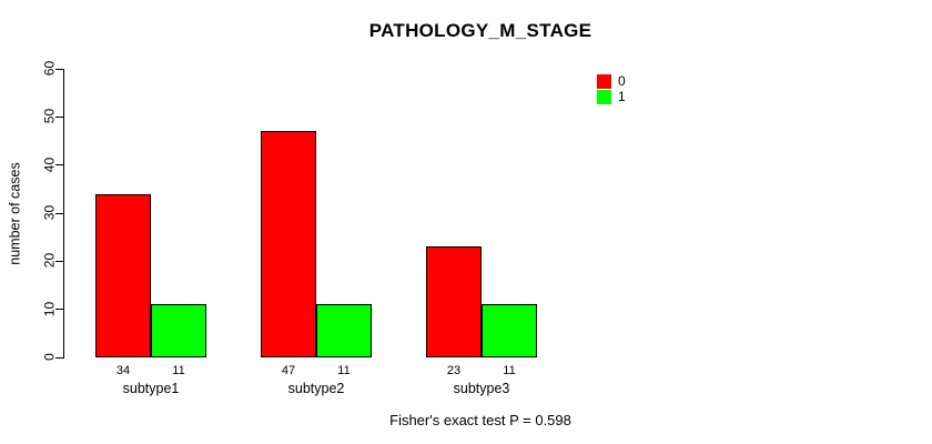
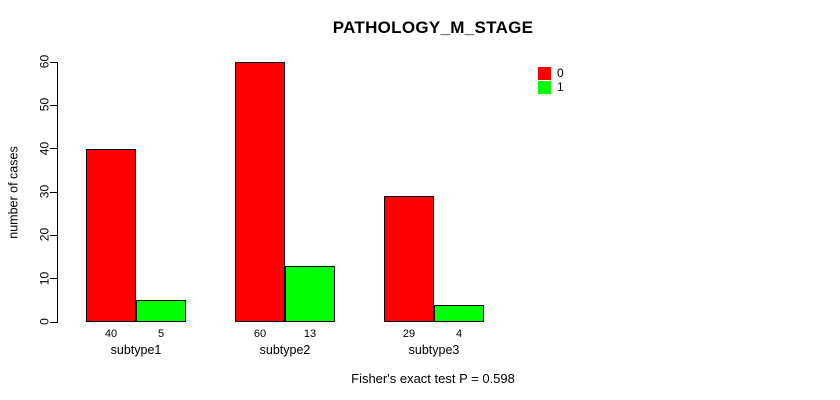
0/subtype1: 34 -> 40
1/subtype1: 11 -> 5
0/subtype2: 47 -> 60
1/subtype2: 11 -> 13
0/subtype3: 23 -> 29
1/subtype3: 11 -> 4
